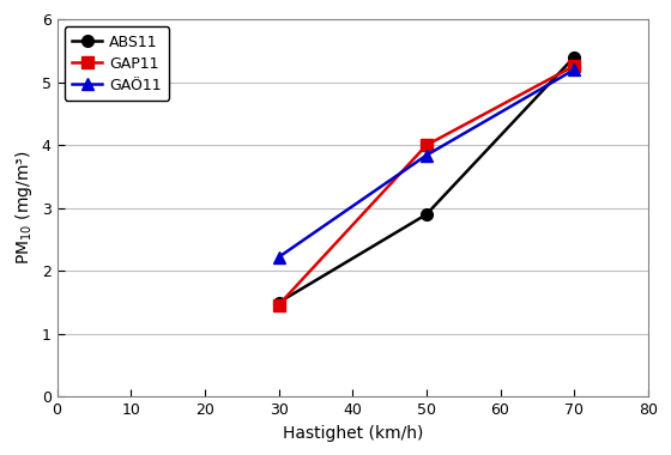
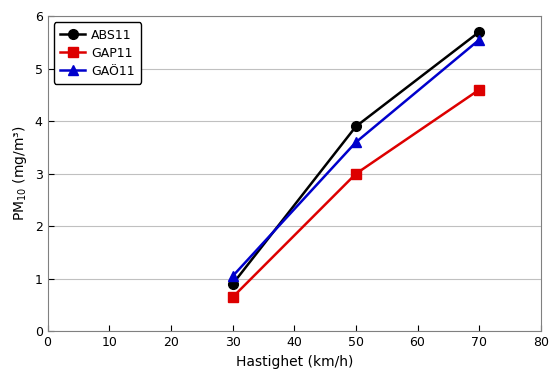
ABS11/30: 1.5 -> 0.9
GAP11/30: 1.46 -> 0.65
GAÖ11/30: 2.22 -> 1.05
ABS11/50: 2.9 -> 3.9
GAP11/50: 4.00 -> 3.00
GAÖ11/50: 3.84 -> 3.60
ABS11/70: 5.4 -> 5.7
GAP11/70: 5.26 -> 4.60
GAÖ11/70: 5.20 -> 5.55
